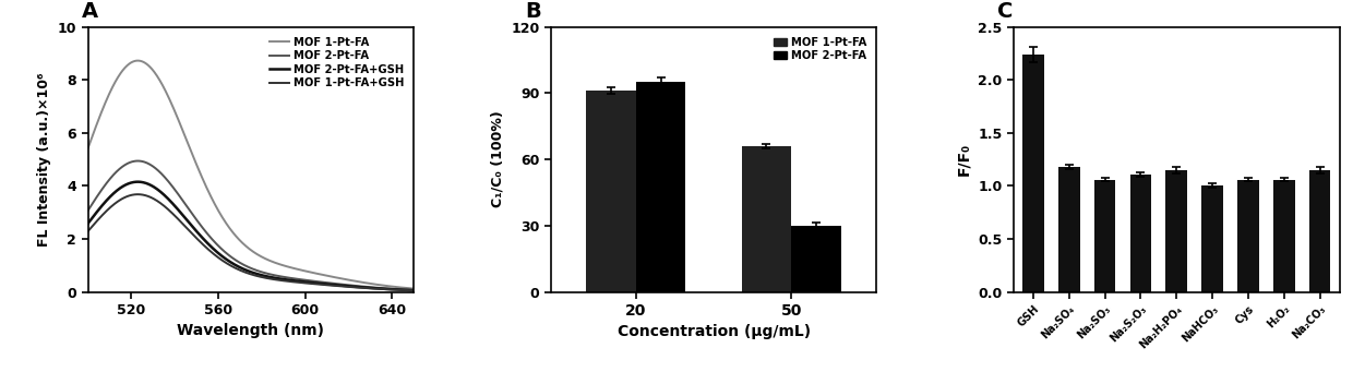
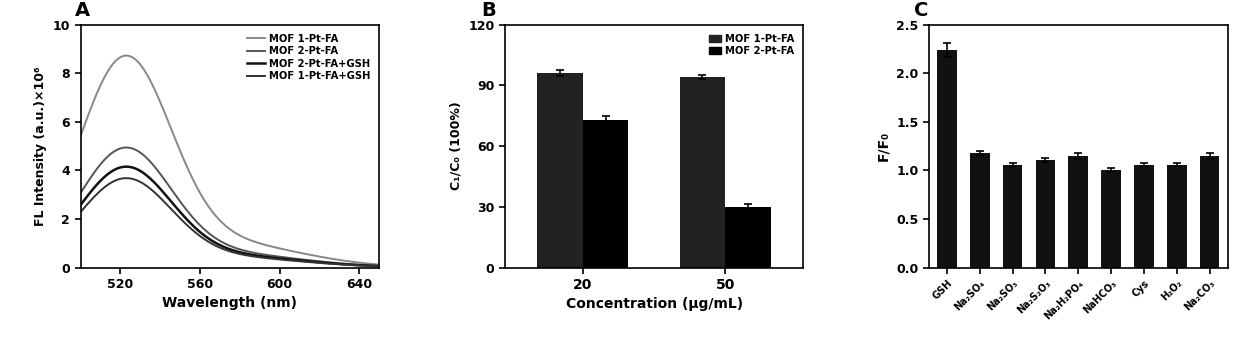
MOF 1-Pt-FA/20: 91 -> 96
MOF 2-Pt-FA/20: 95 -> 73
MOF 1-Pt-FA/50: 66 -> 94
